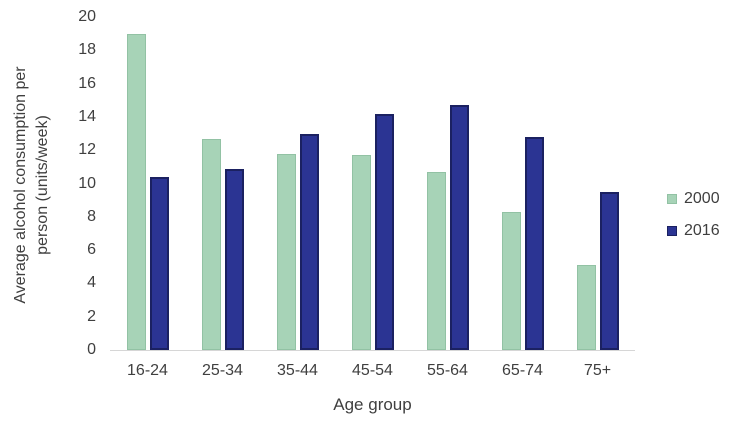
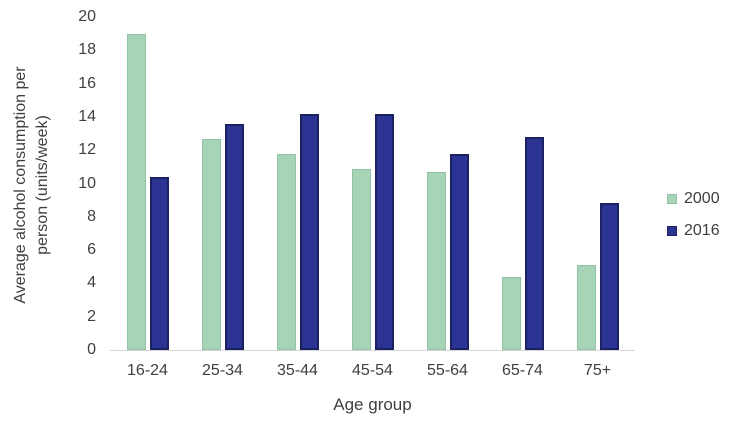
2016/25-34: 10.9 -> 13.6
2016/35-44: 13.0 -> 14.2
2000/45-54: 11.7 -> 10.9
2016/55-64: 14.7 -> 11.8
2000/65-74: 8.3 -> 4.4
2016/75+: 9.5 -> 8.8
